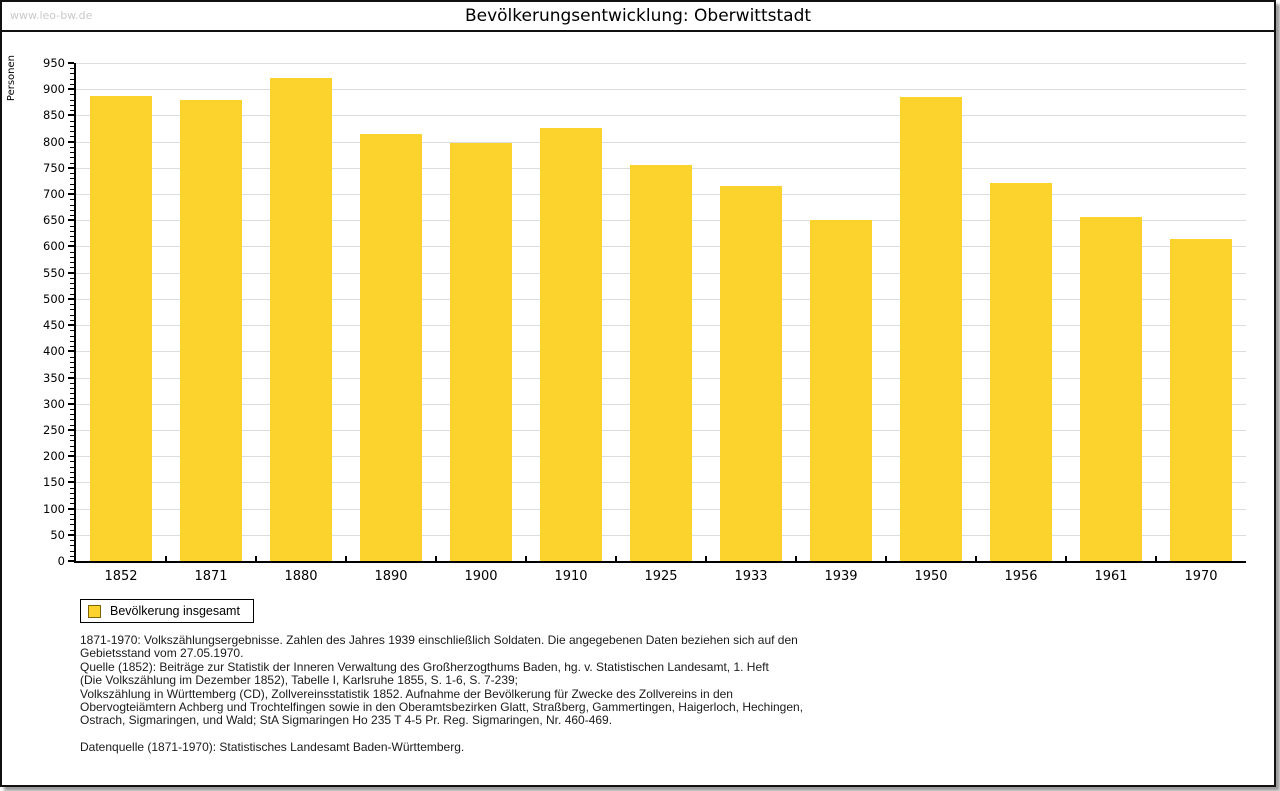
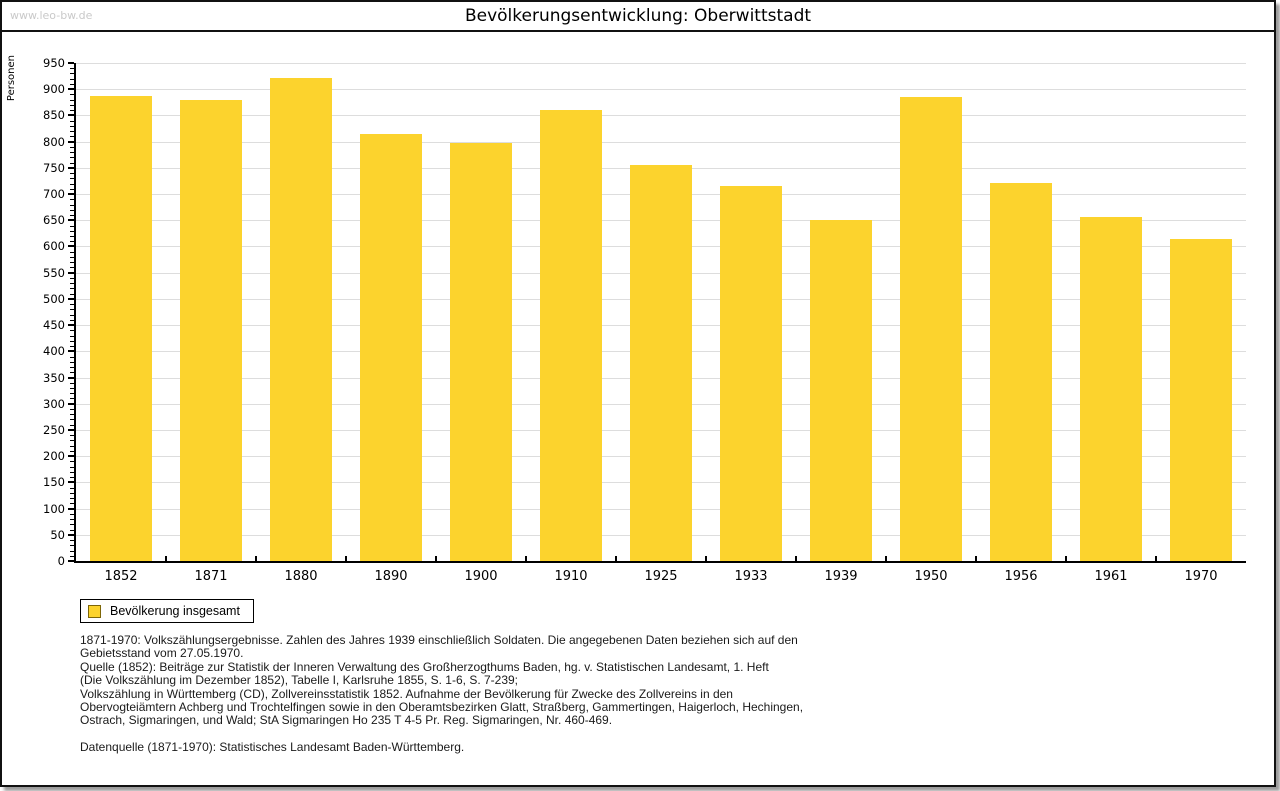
1910: 830 -> 860
